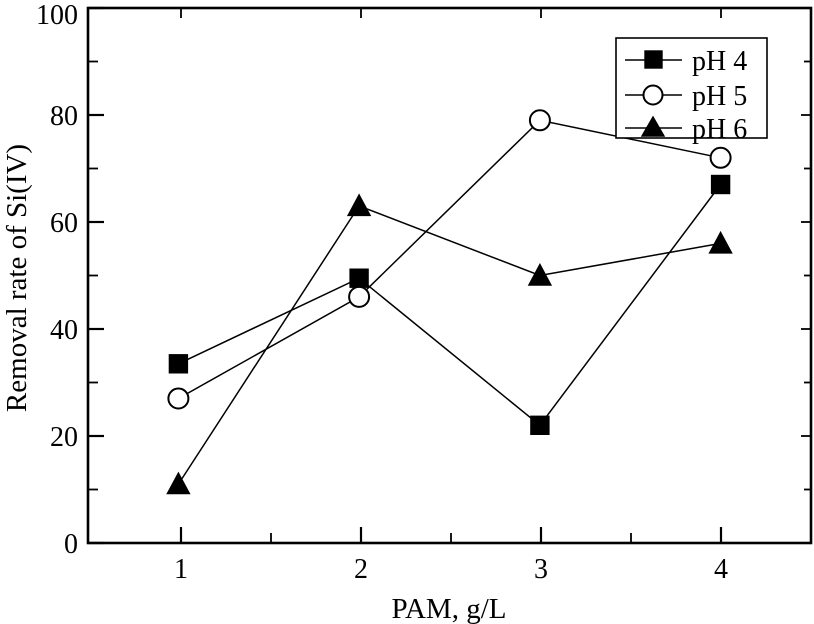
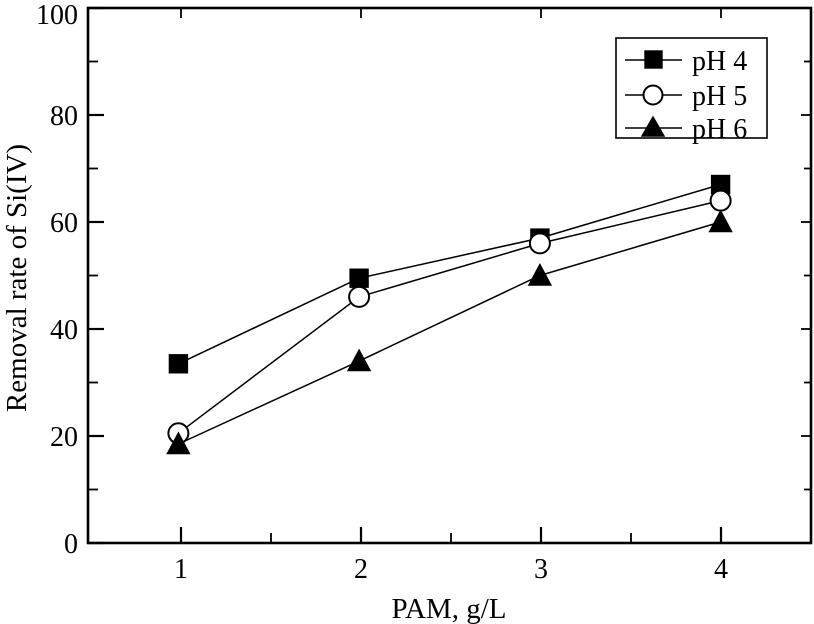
pH 5/1: 27 -> 20
pH 6/1: 11 -> 18
pH 6/2: 63 -> 34
pH 4/3: 22 -> 57
pH 5/3: 79 -> 56
pH 5/4: 72 -> 64
pH 6/4: 56 -> 60
